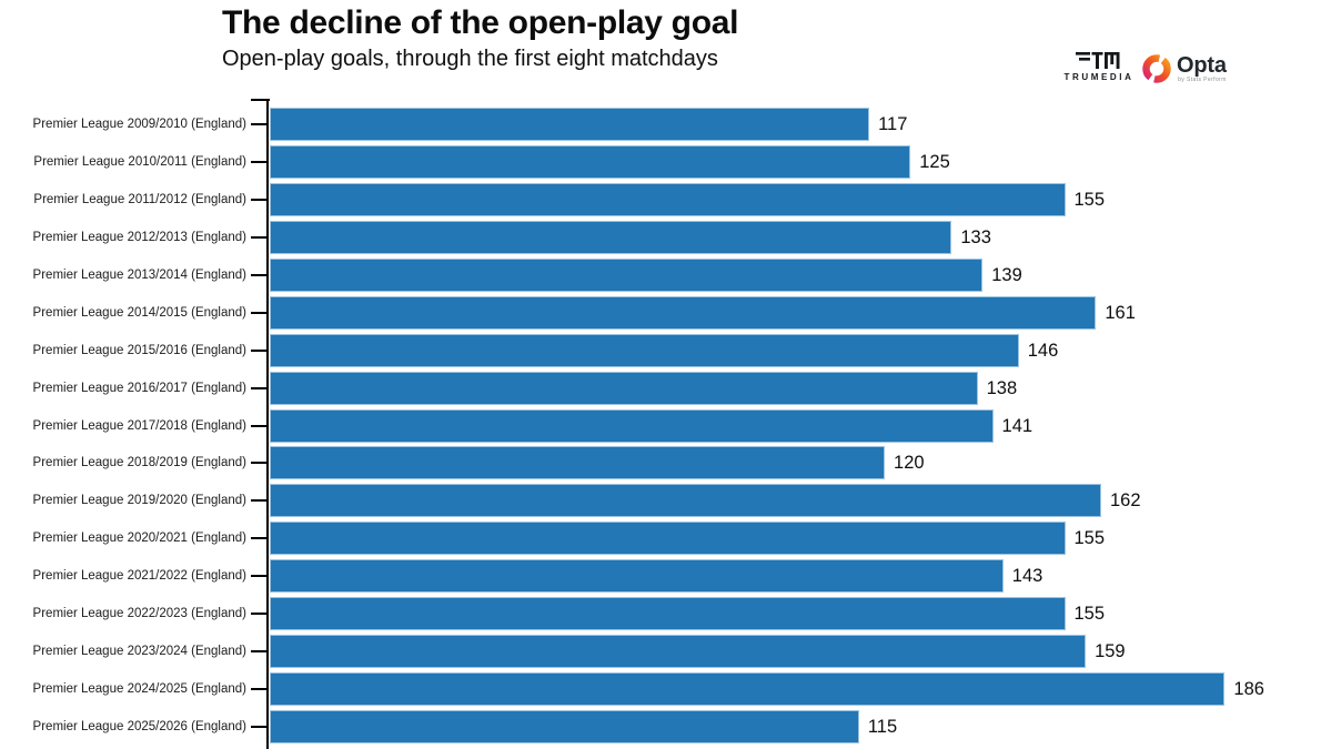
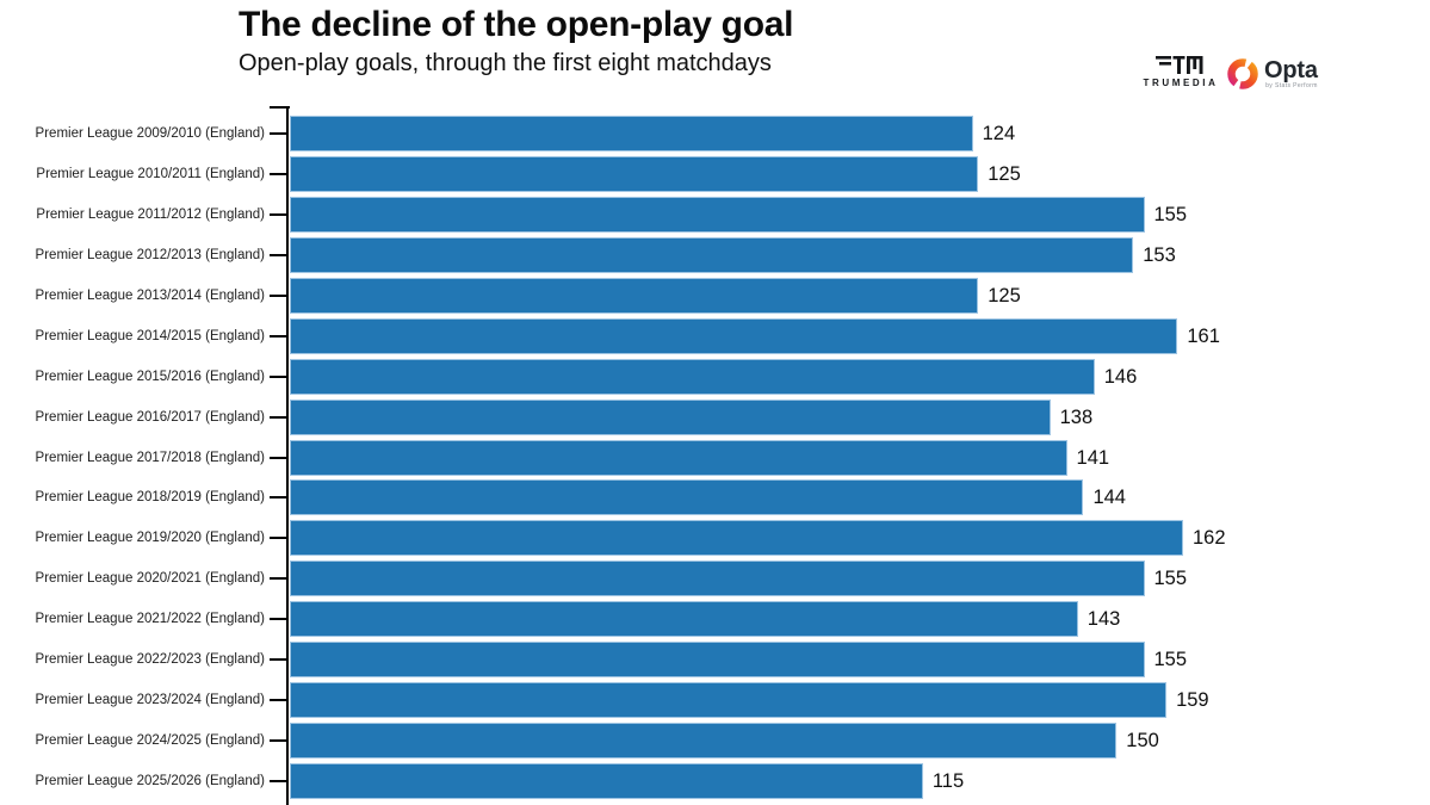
Premier League 2009/2010 (England): 117 -> 124
Premier League 2012/2013 (England): 133 -> 153
Premier League 2013/2014 (England): 139 -> 125
Premier League 2018/2019 (England): 120 -> 144
Premier League 2024/2025 (England): 186 -> 150
